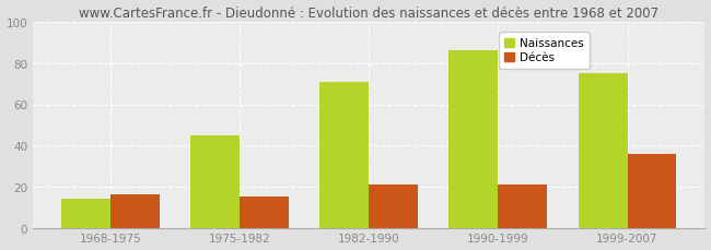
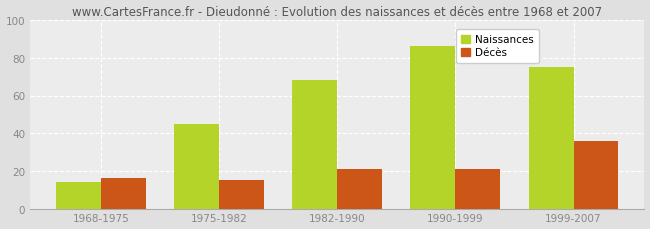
Naissances/1982-1990: 71 -> 68
